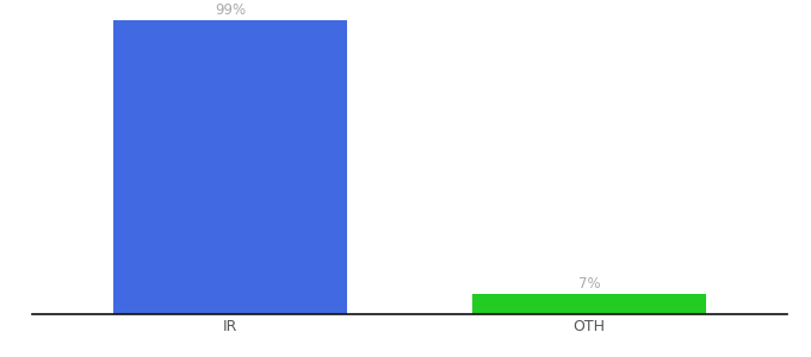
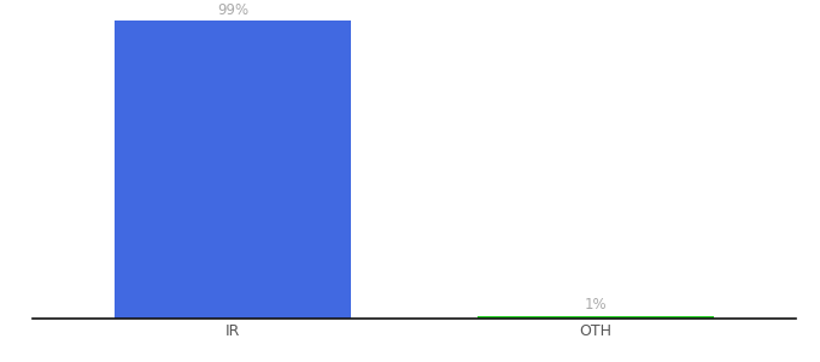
OTH: 7% -> 1%
